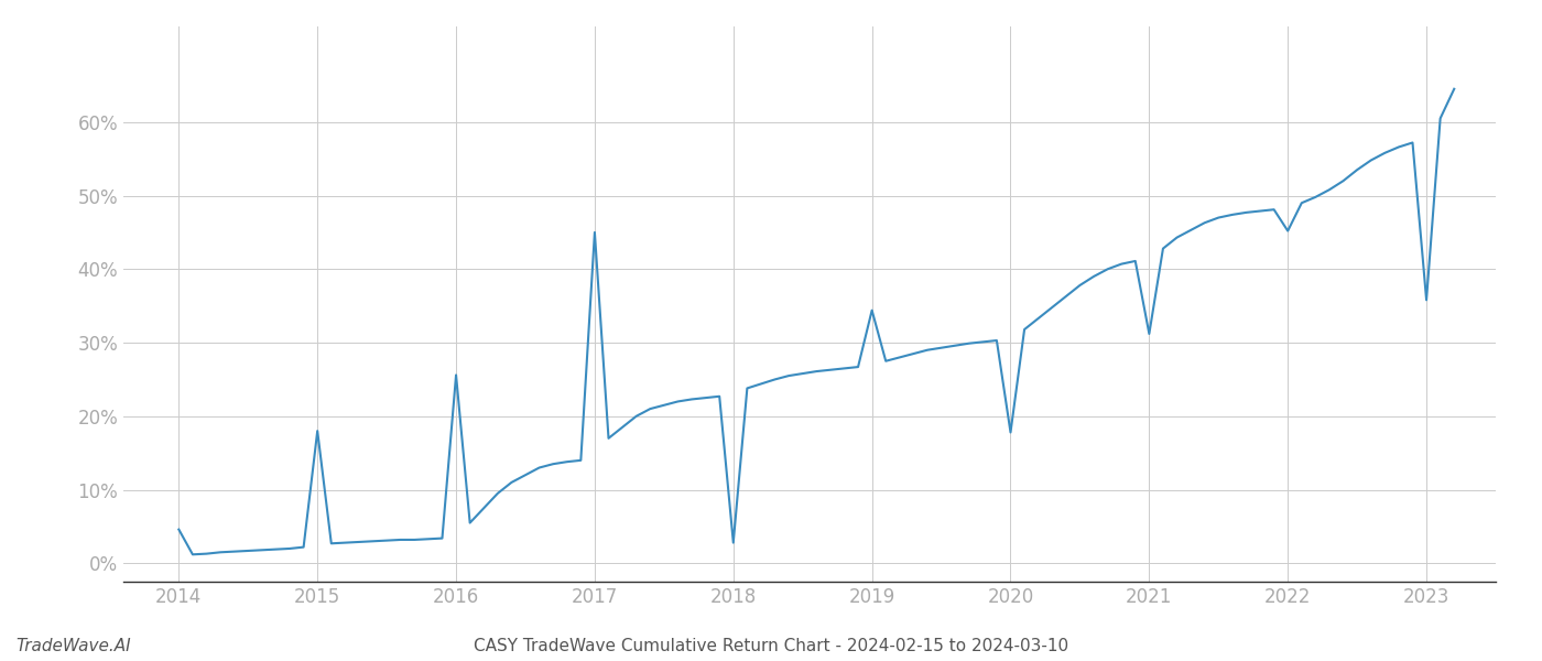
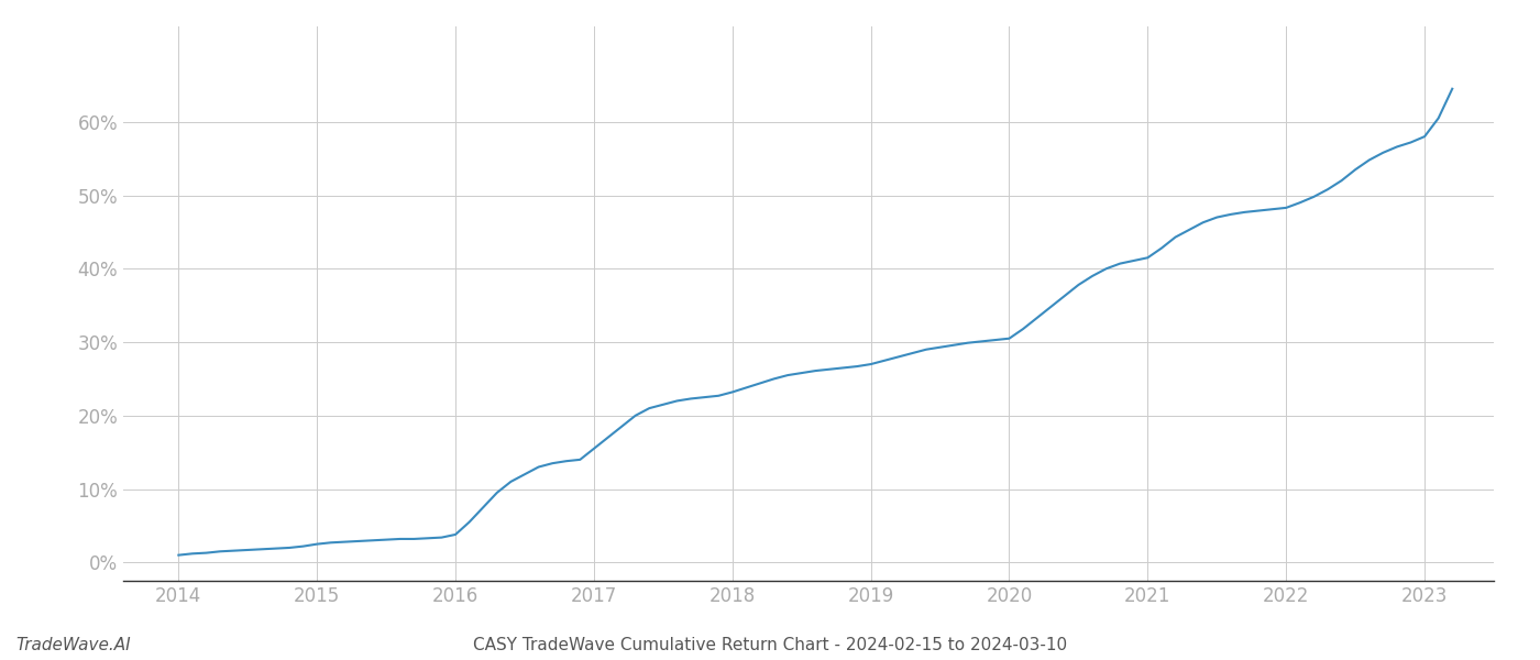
2014: 4.6% -> 1.0%
2015: 18.0% -> 2.5%
2016: 25.6% -> 3.8%
2017: 45.0% -> 15.5%
2018: 2.8% -> 23.2%
2019: 34.4% -> 27.0%
2020: 17.8% -> 30.5%
2021: 31.2% -> 41.5%
2022: 45.2% -> 48.3%
2023: 35.8% -> 58.0%
